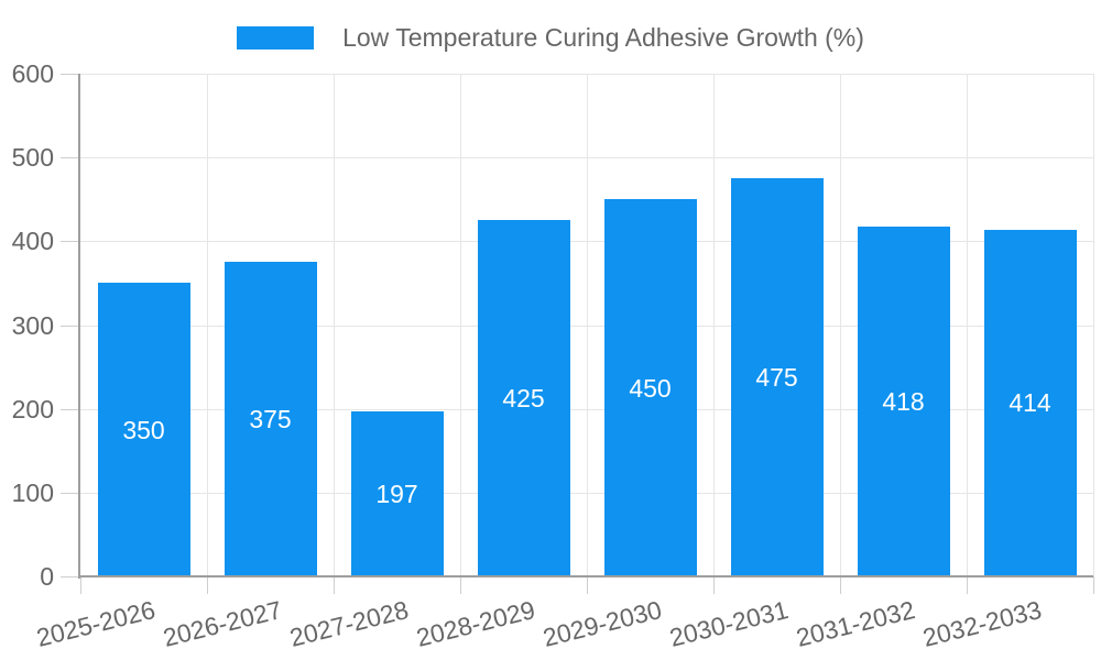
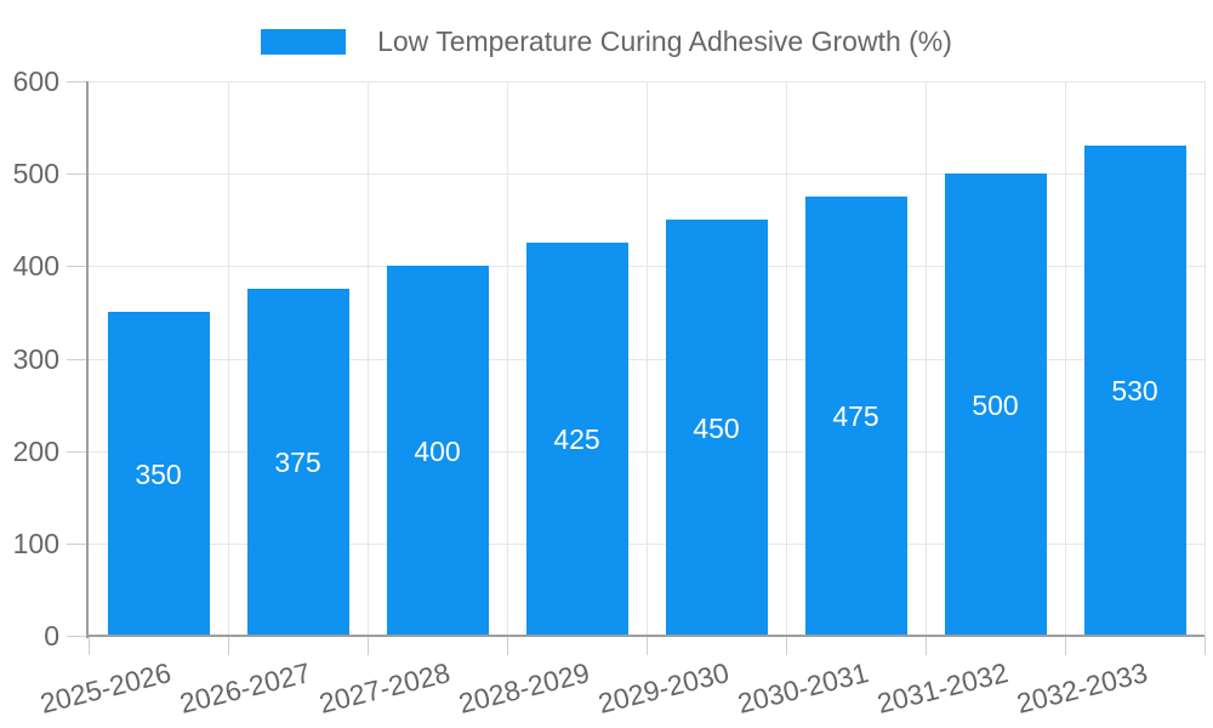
2027-2028: 197 -> 400
2031-2032: 418 -> 500
2032-2033: 414 -> 530
